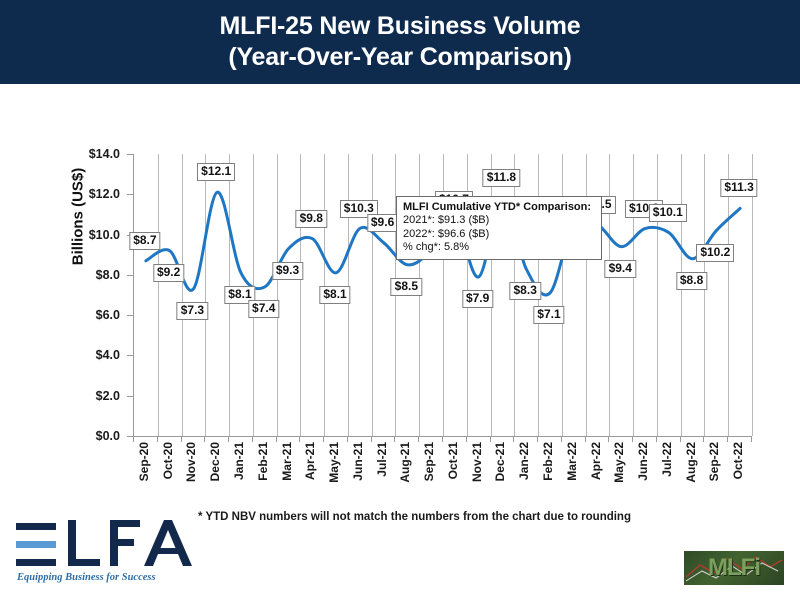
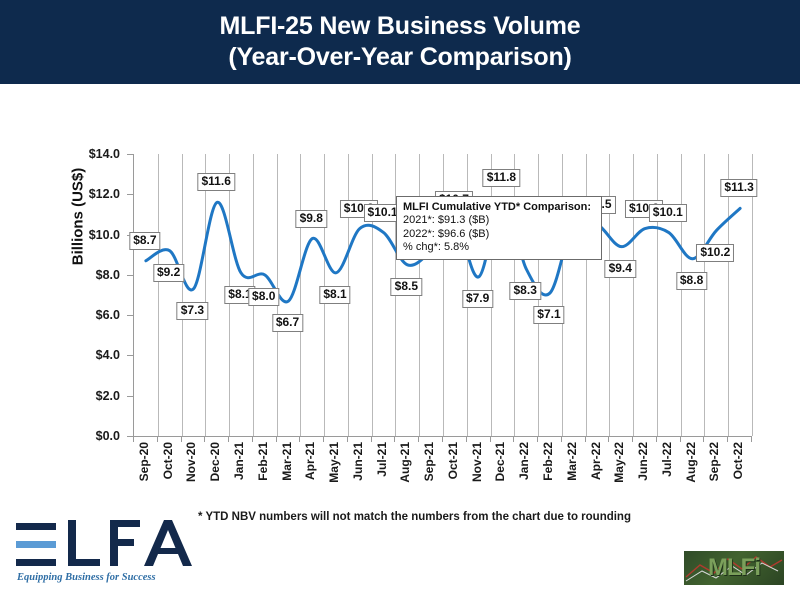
Dec-20: $12.1 -> $11.6
Feb-21: $7.4 -> $8.0
Mar-21: $9.3 -> $6.7
Jul-21: $9.6 -> $10.1
